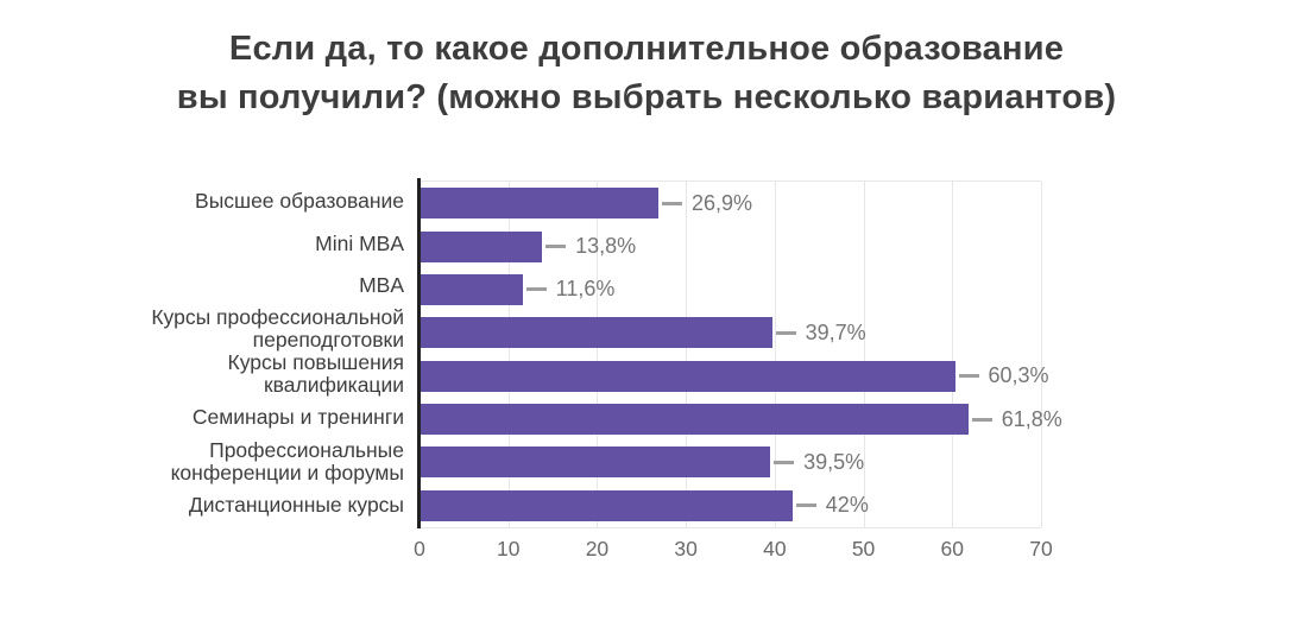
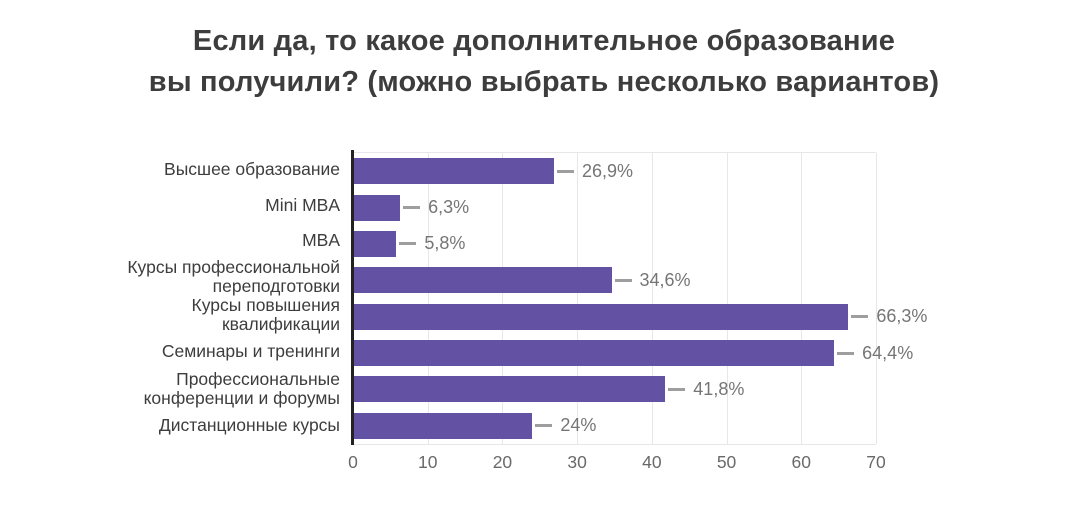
Mini MBA: 13,8% -> 6,3%
MBA: 11,6% -> 5,8%
Курсы профессиональной переподготовки: 39,7% -> 34,6%
Курсы повышения квалификации: 60,3% -> 66,3%
Семинары и тренинги: 61,8% -> 64,4%
Профессиональные конференции и форумы: 39,5% -> 41,8%
Дистанционные курсы: 42% -> 24%
